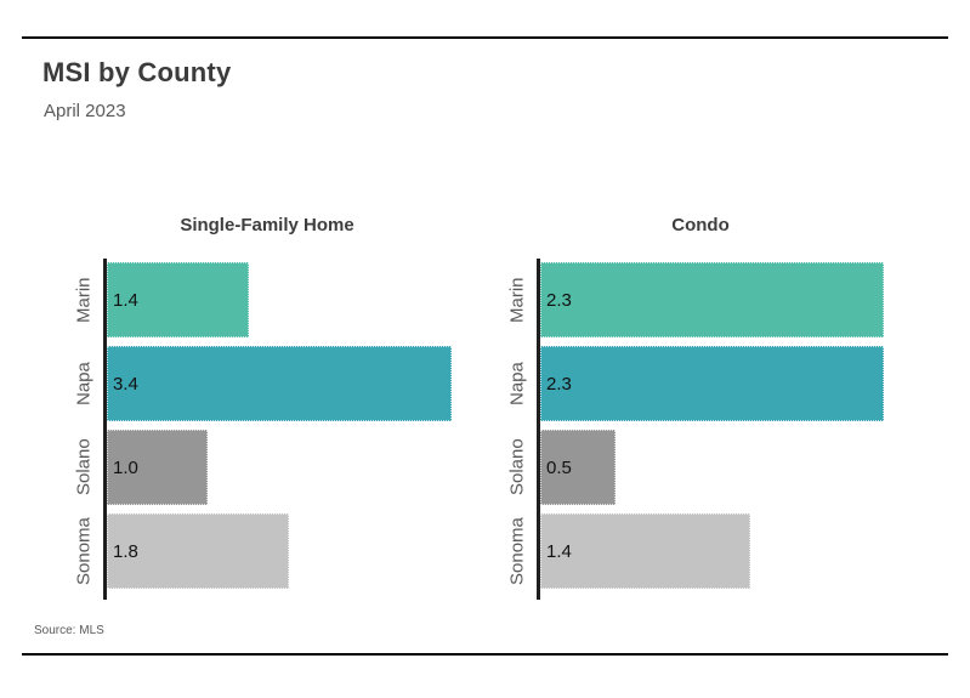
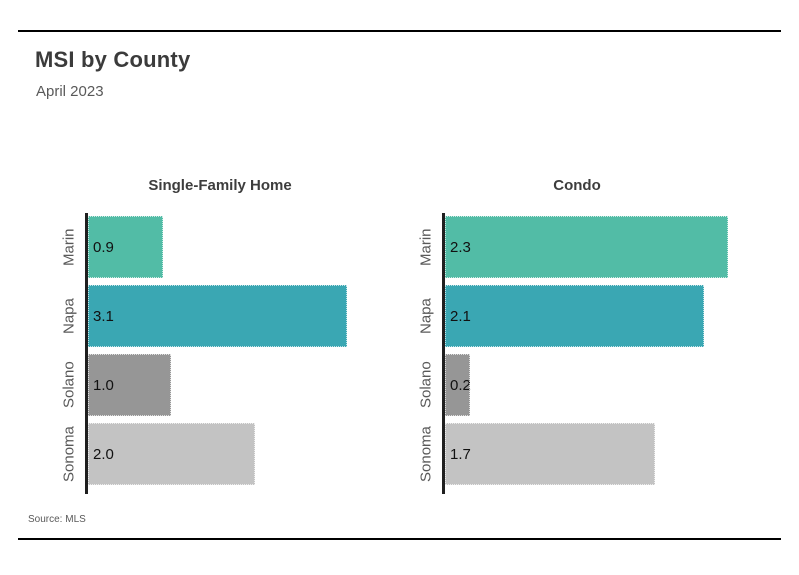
Single-Family Home/Marin: 1.4 -> 0.9
Single-Family Home/Napa: 3.4 -> 3.1
Single-Family Home/Sonoma: 1.8 -> 2.0
Condo/Napa: 2.3 -> 2.1
Condo/Solano: 0.5 -> 0.2
Condo/Sonoma: 1.4 -> 1.7
